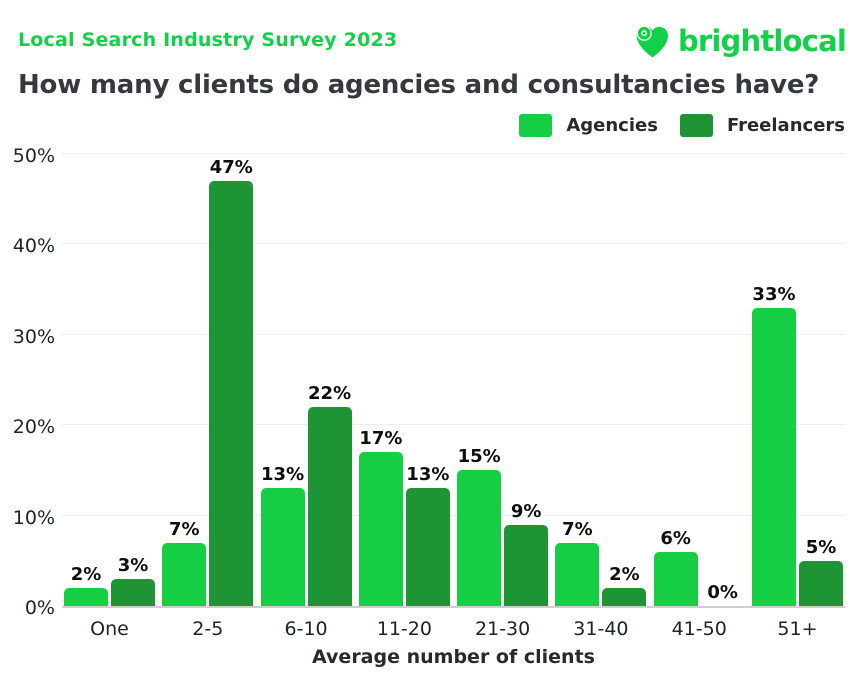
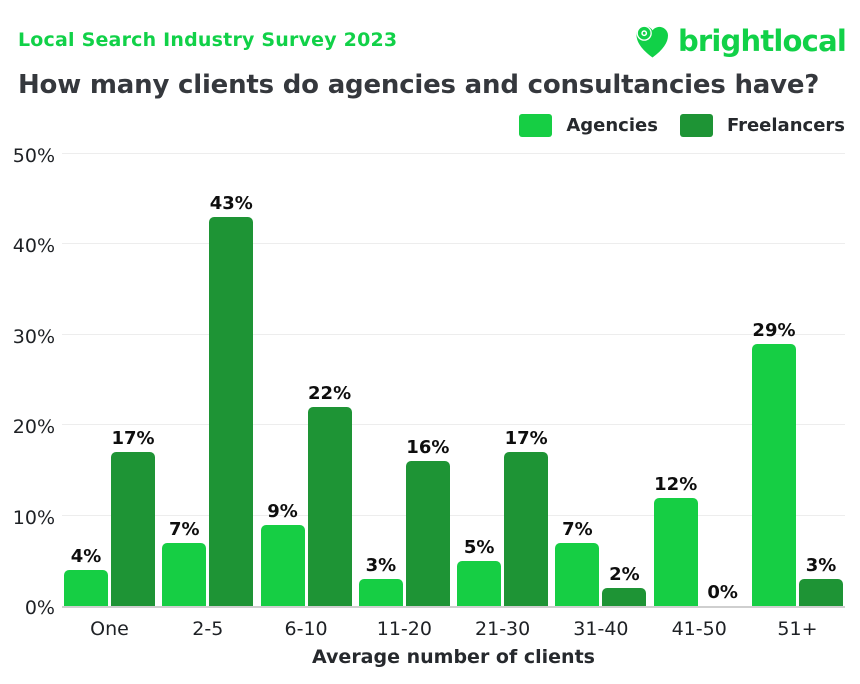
Agencies/One: 2% -> 4%
Freelancers/One: 3% -> 17%
Freelancers/2-5: 47% -> 43%
Agencies/6-10: 13% -> 9%
Agencies/11-20: 17% -> 3%
Freelancers/11-20: 13% -> 16%
Agencies/21-30: 15% -> 5%
Freelancers/21-30: 9% -> 17%
Agencies/41-50: 6% -> 12%
Agencies/51+: 33% -> 29%
Freelancers/51+: 5% -> 3%
